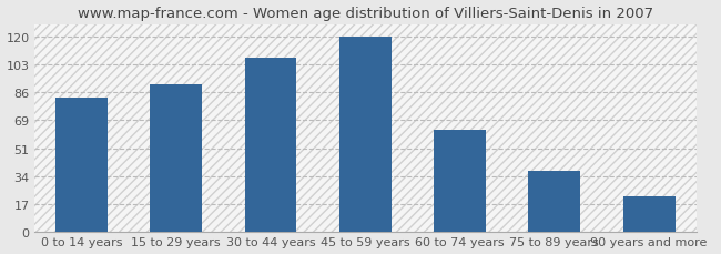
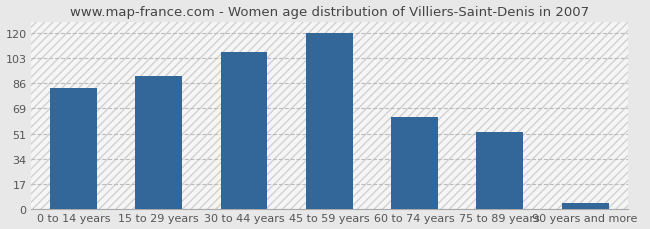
75 to 89 years: 38 -> 53
90 years and more: 22 -> 4
